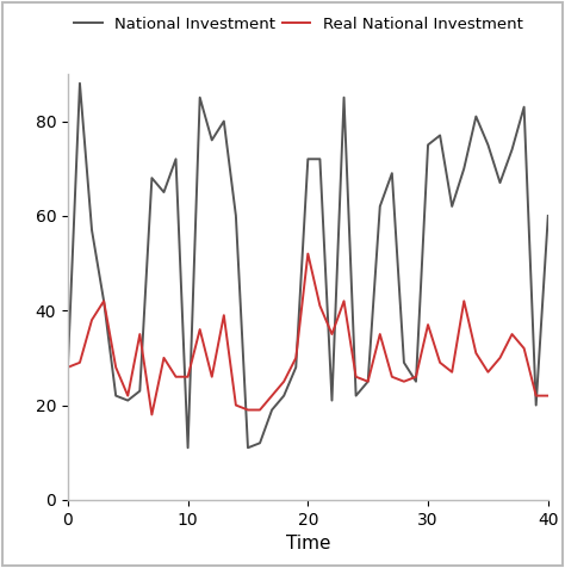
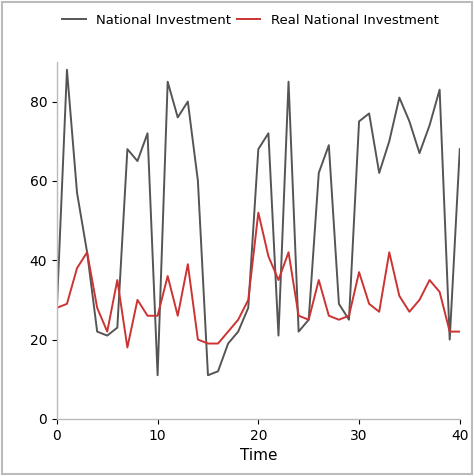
National Investment/20: 72 -> 68
National Investment/40: 60 -> 68
